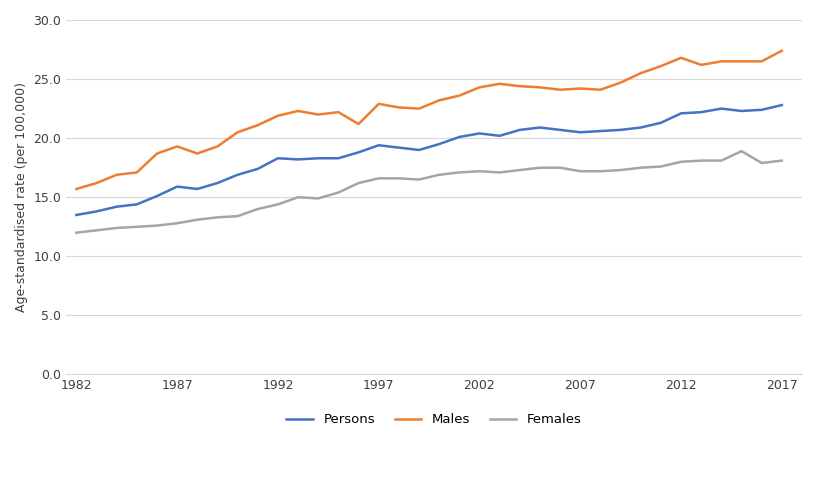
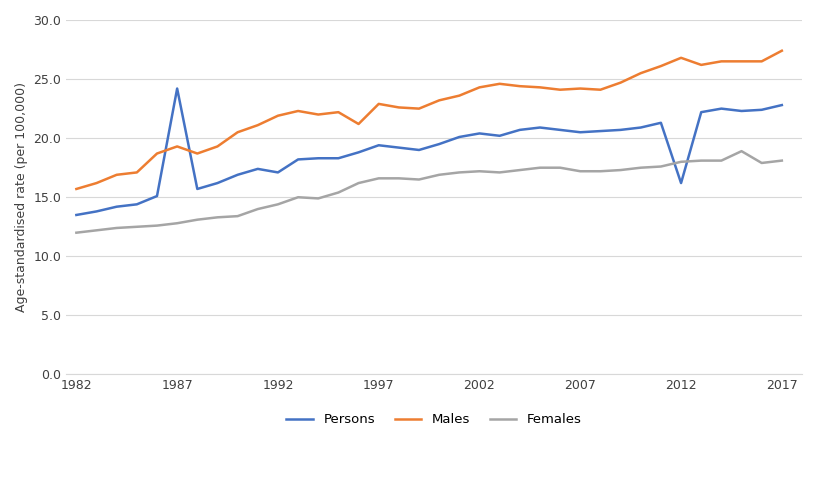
Persons/1987: 15.9 -> 24.2
Persons/1992: 18.3 -> 17.1
Persons/2012: 22.1 -> 16.2
